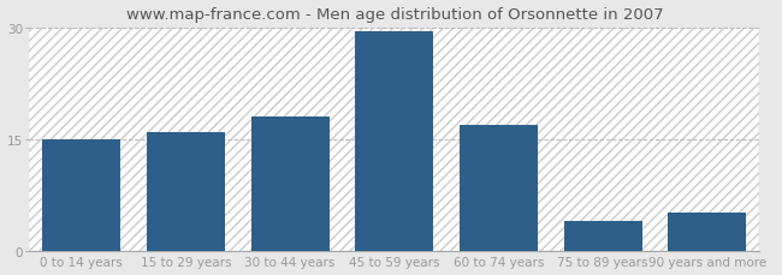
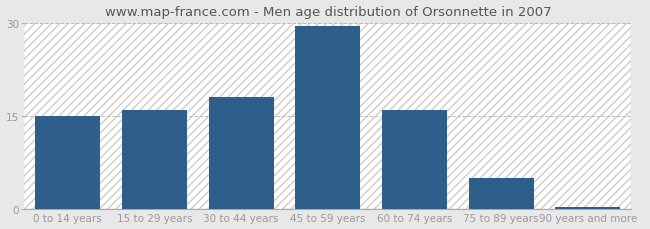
60 to 74 years: 17.0 -> 16.0
75 to 89 years: 4.0 -> 5.0
90 years and more: 5.2 -> 0.3
